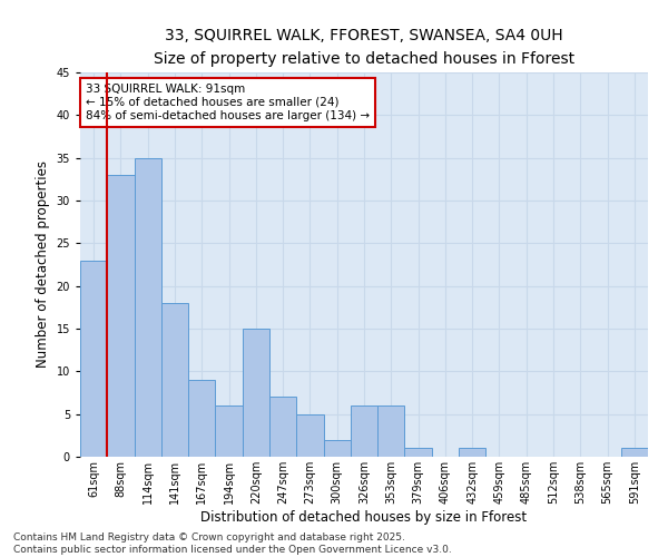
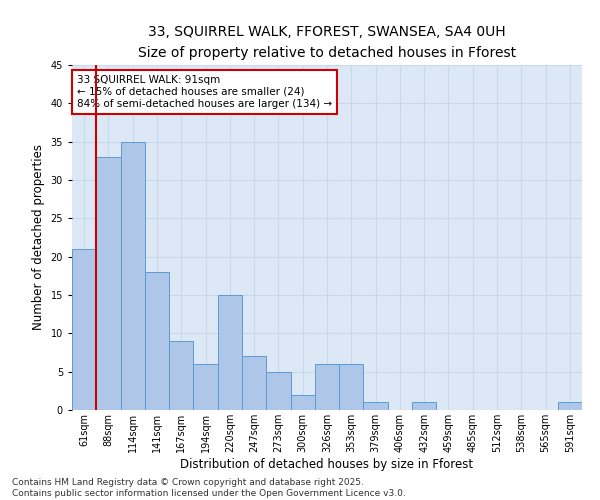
61sqm: 23 -> 21
